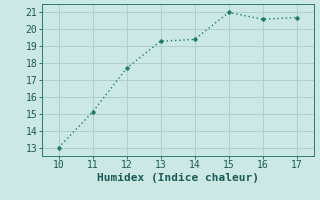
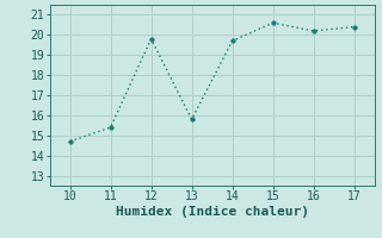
10: 13.0 -> 14.7
11: 15.1 -> 15.4
12: 17.7 -> 19.8
13: 19.3 -> 15.8
14: 19.4 -> 19.7
15: 21.0 -> 20.6
16: 20.6 -> 20.2
17: 20.7 -> 20.4
